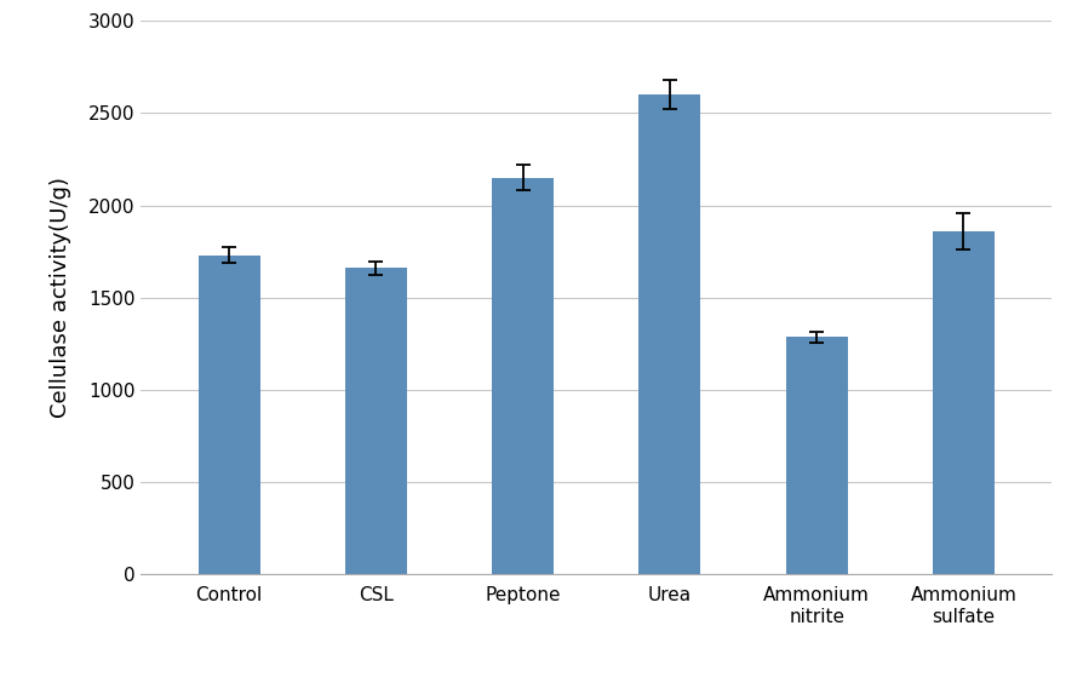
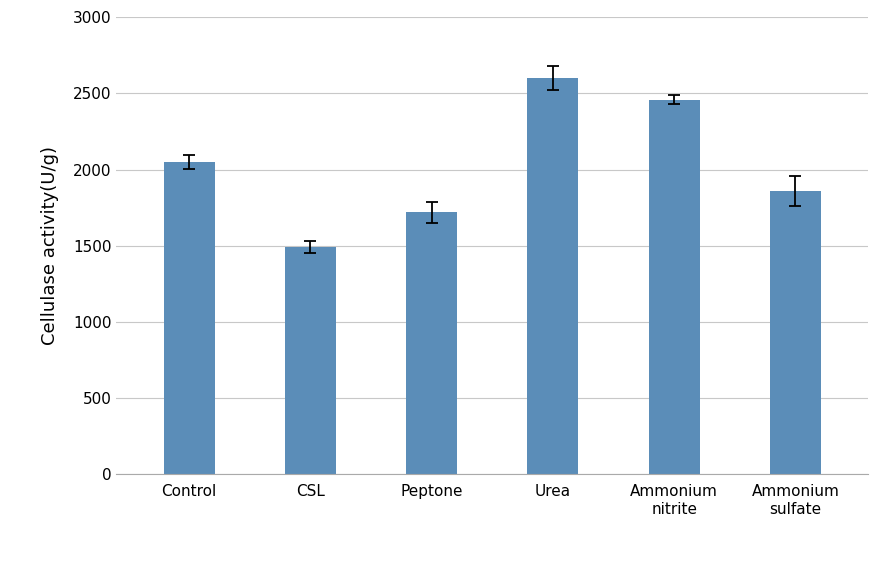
Control: 1730 -> 2050
CSL: 1660 -> 1490
Peptone: 2150 -> 1720
Ammonium nitrite: 1280 -> 2460
